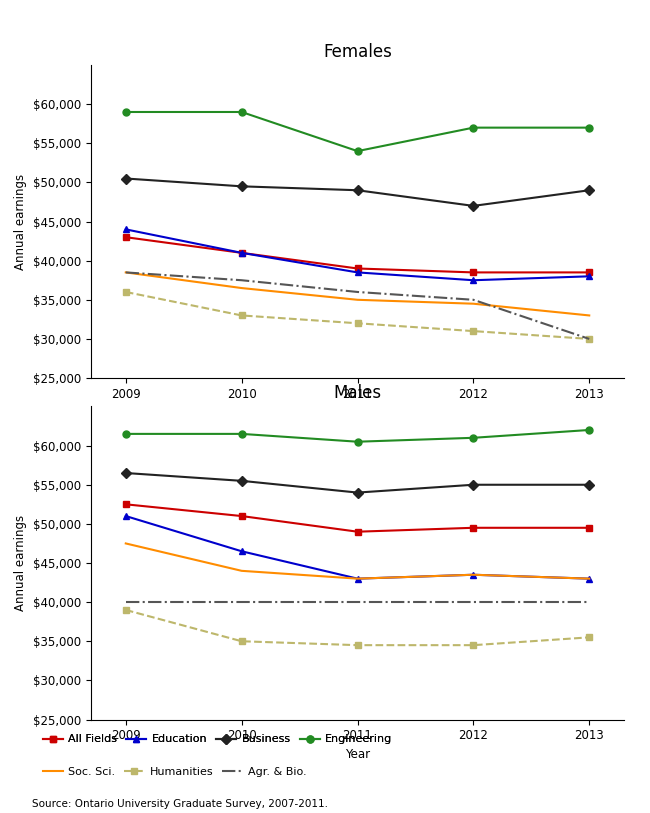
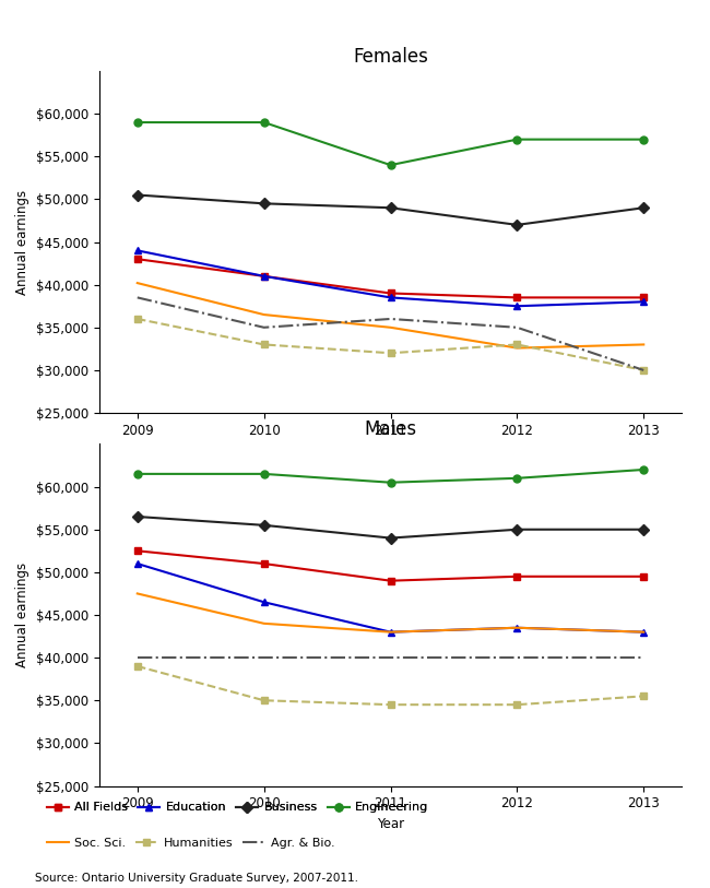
Females/Soc. Sci./2009: $38,500 -> $40,200
Females/Agr. & Bio./2010: $37,500 -> $35,000
Females/Soc. Sci./2012: $34,500 -> $32,600
Females/Humanities/2012: $31,000 -> $33,000
